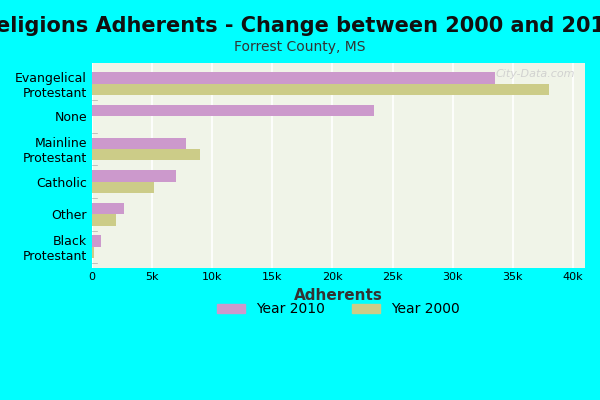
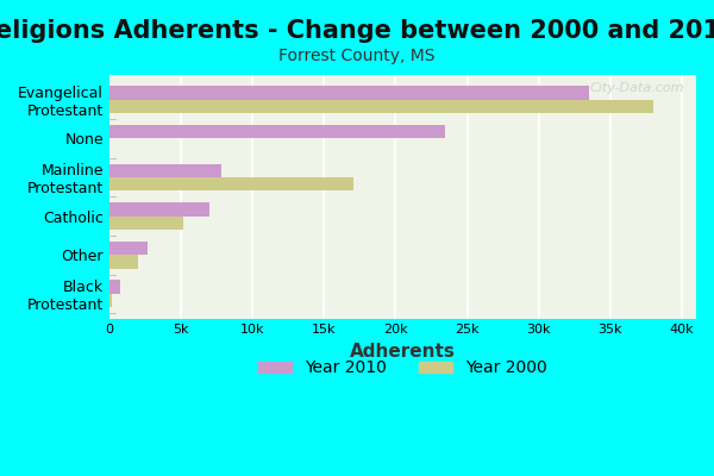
Year 2000/Mainline Protestant: 9.0k -> 17.1k
